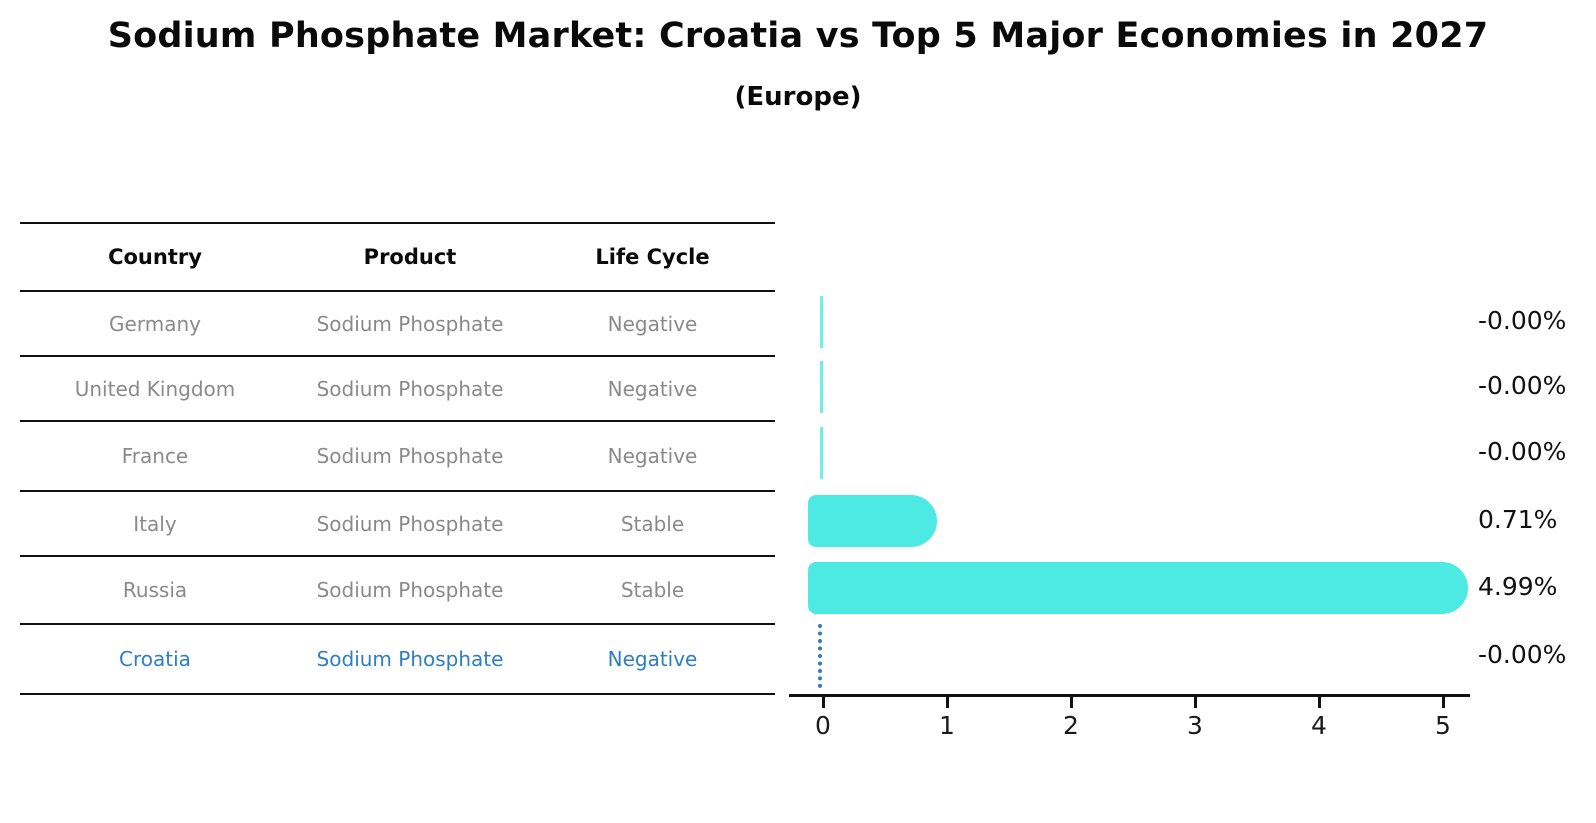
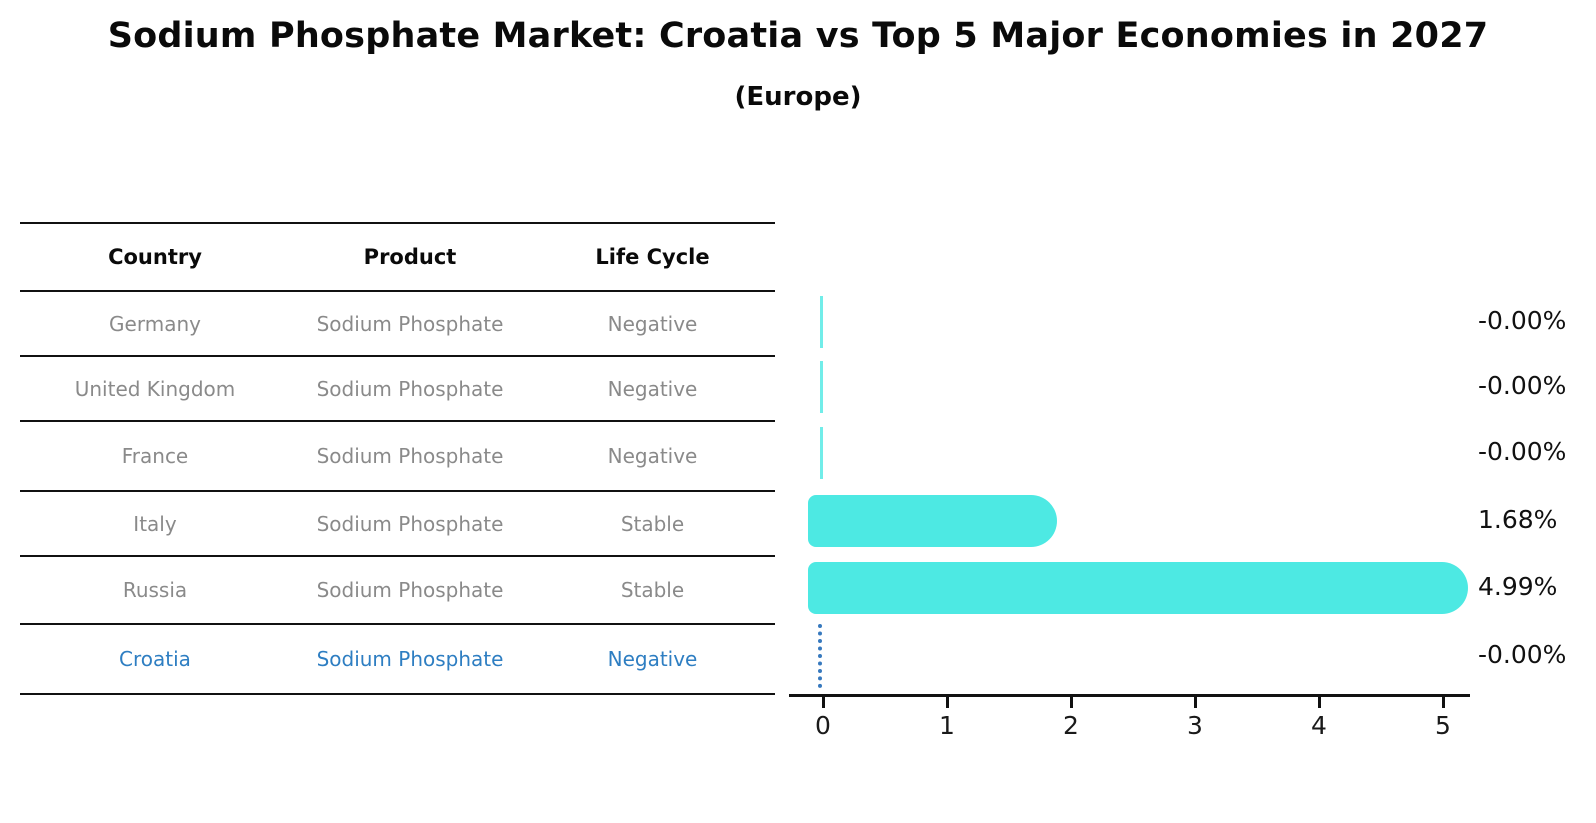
Italy: 0.71% -> 1.68%
